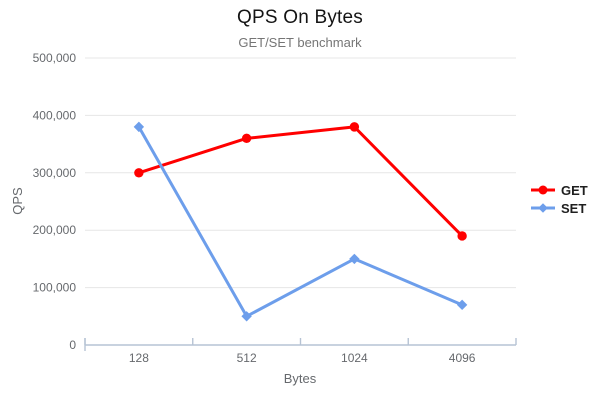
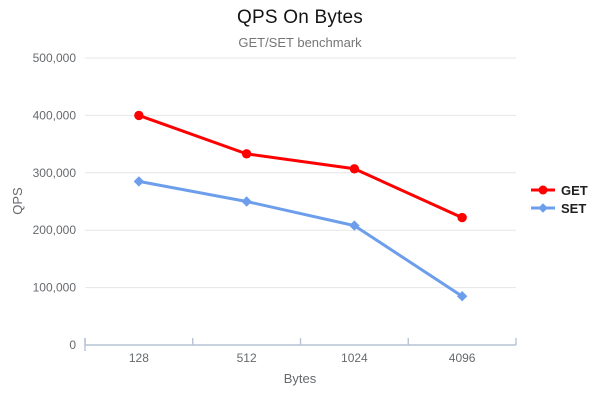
GET/128: 300000 -> 400000
SET/128: 380000 -> 280000
GET/512: 360000 -> 330000
SET/512: 50000 -> 250000
GET/1024: 380000 -> 310000
SET/1024: 150000 -> 210000
GET/4096: 190000 -> 220000
SET/4096: 70000 -> 80000
